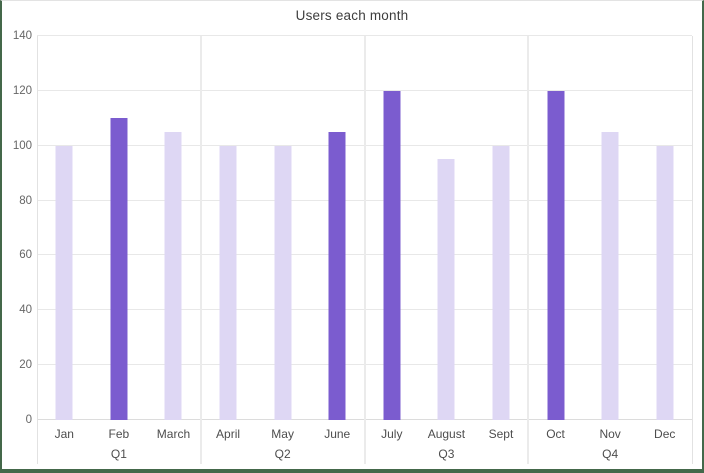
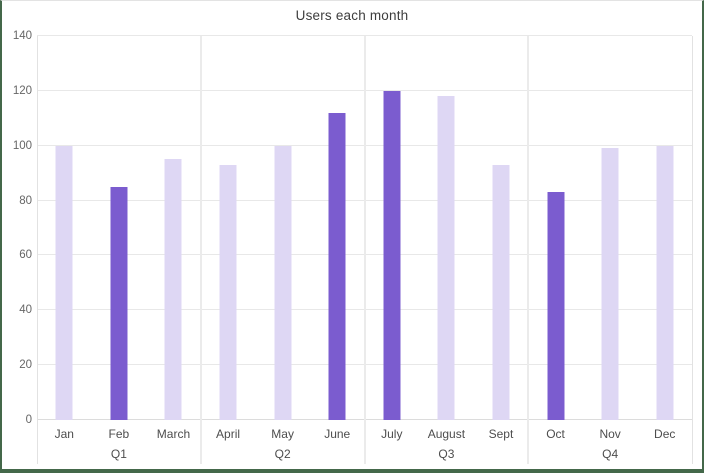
Feb: 110 -> 85
March: 105 -> 95
April: 100 -> 93
June: 105 -> 112
August: 95 -> 118
Sept: 100 -> 93
Oct: 120 -> 83
Nov: 105 -> 99
